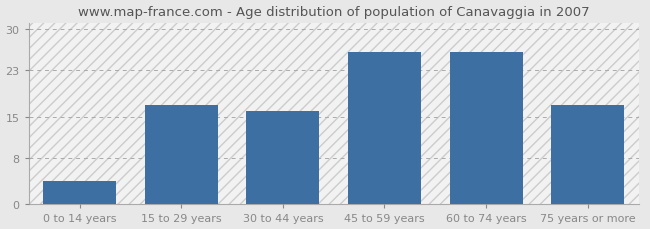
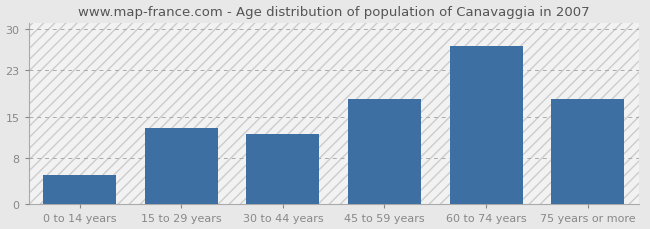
0 to 14 years: 4 -> 5
15 to 29 years: 17 -> 13
30 to 44 years: 16 -> 12
45 to 59 years: 26 -> 18
60 to 74 years: 26 -> 27
75 years or more: 17 -> 18
